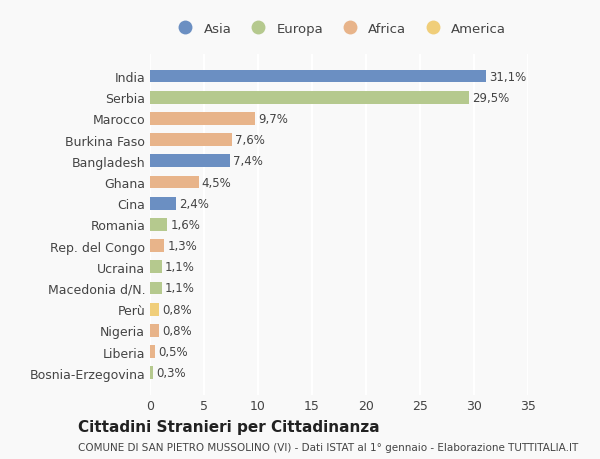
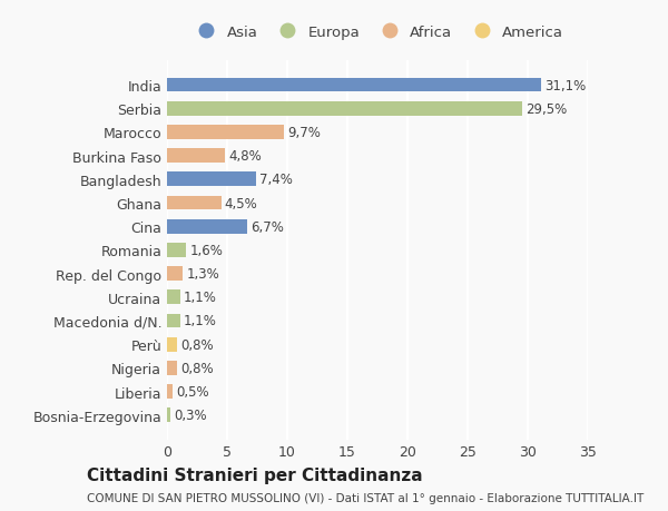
Burkina Faso: 7,6% -> 4,8%
Cina: 2,4% -> 6,7%
